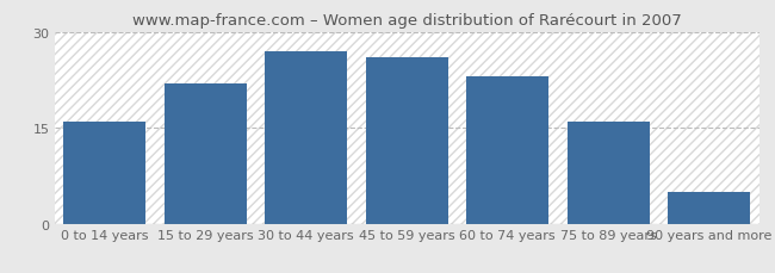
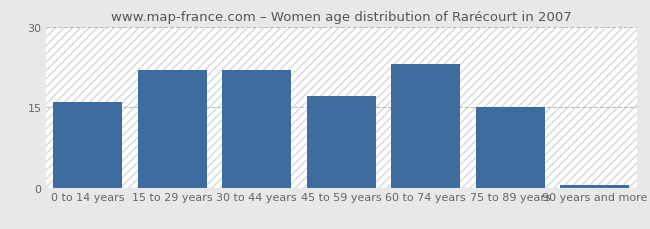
30 to 44 years: 27.0 -> 22.0
45 to 59 years: 26.0 -> 17.0
75 to 89 years: 16.0 -> 15.0
90 years and more: 5.0 -> 0.5
